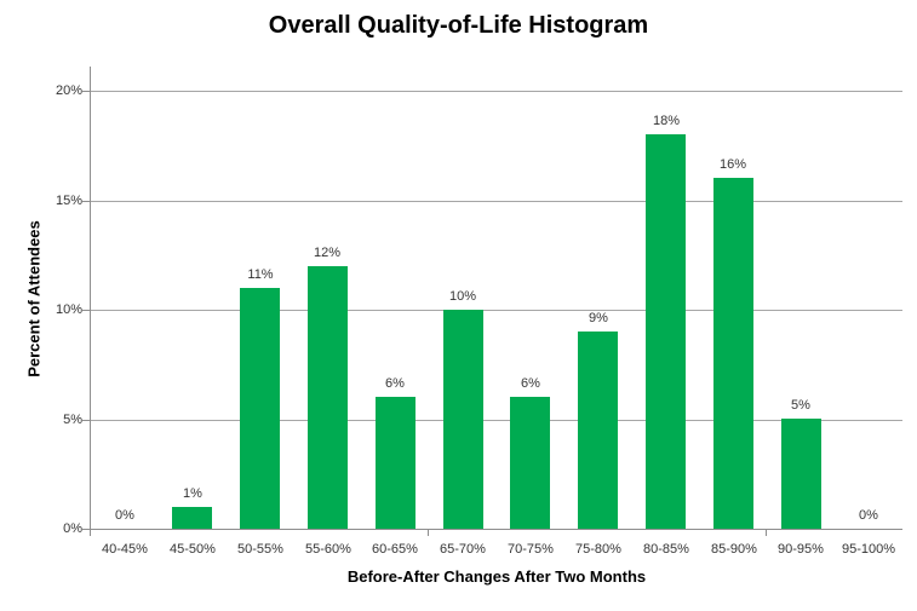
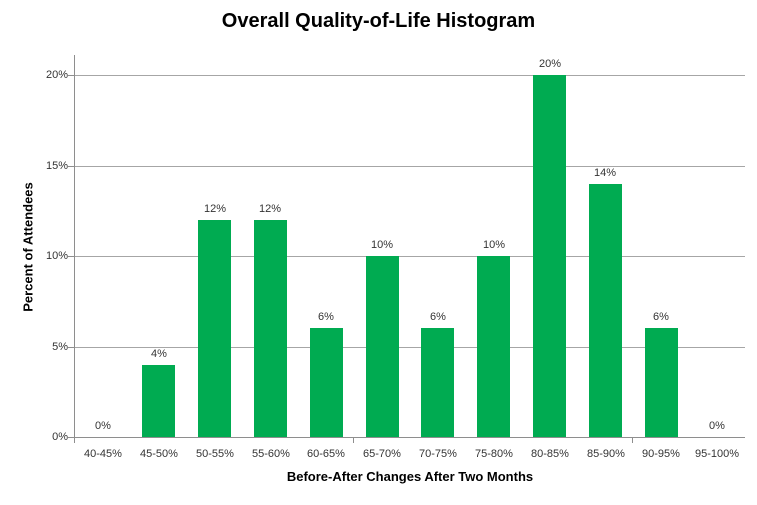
45-50%: 1% -> 4%
50-55%: 11% -> 12%
75-80%: 9% -> 10%
80-85%: 18% -> 20%
85-90%: 16% -> 14%
90-95%: 5% -> 6%
